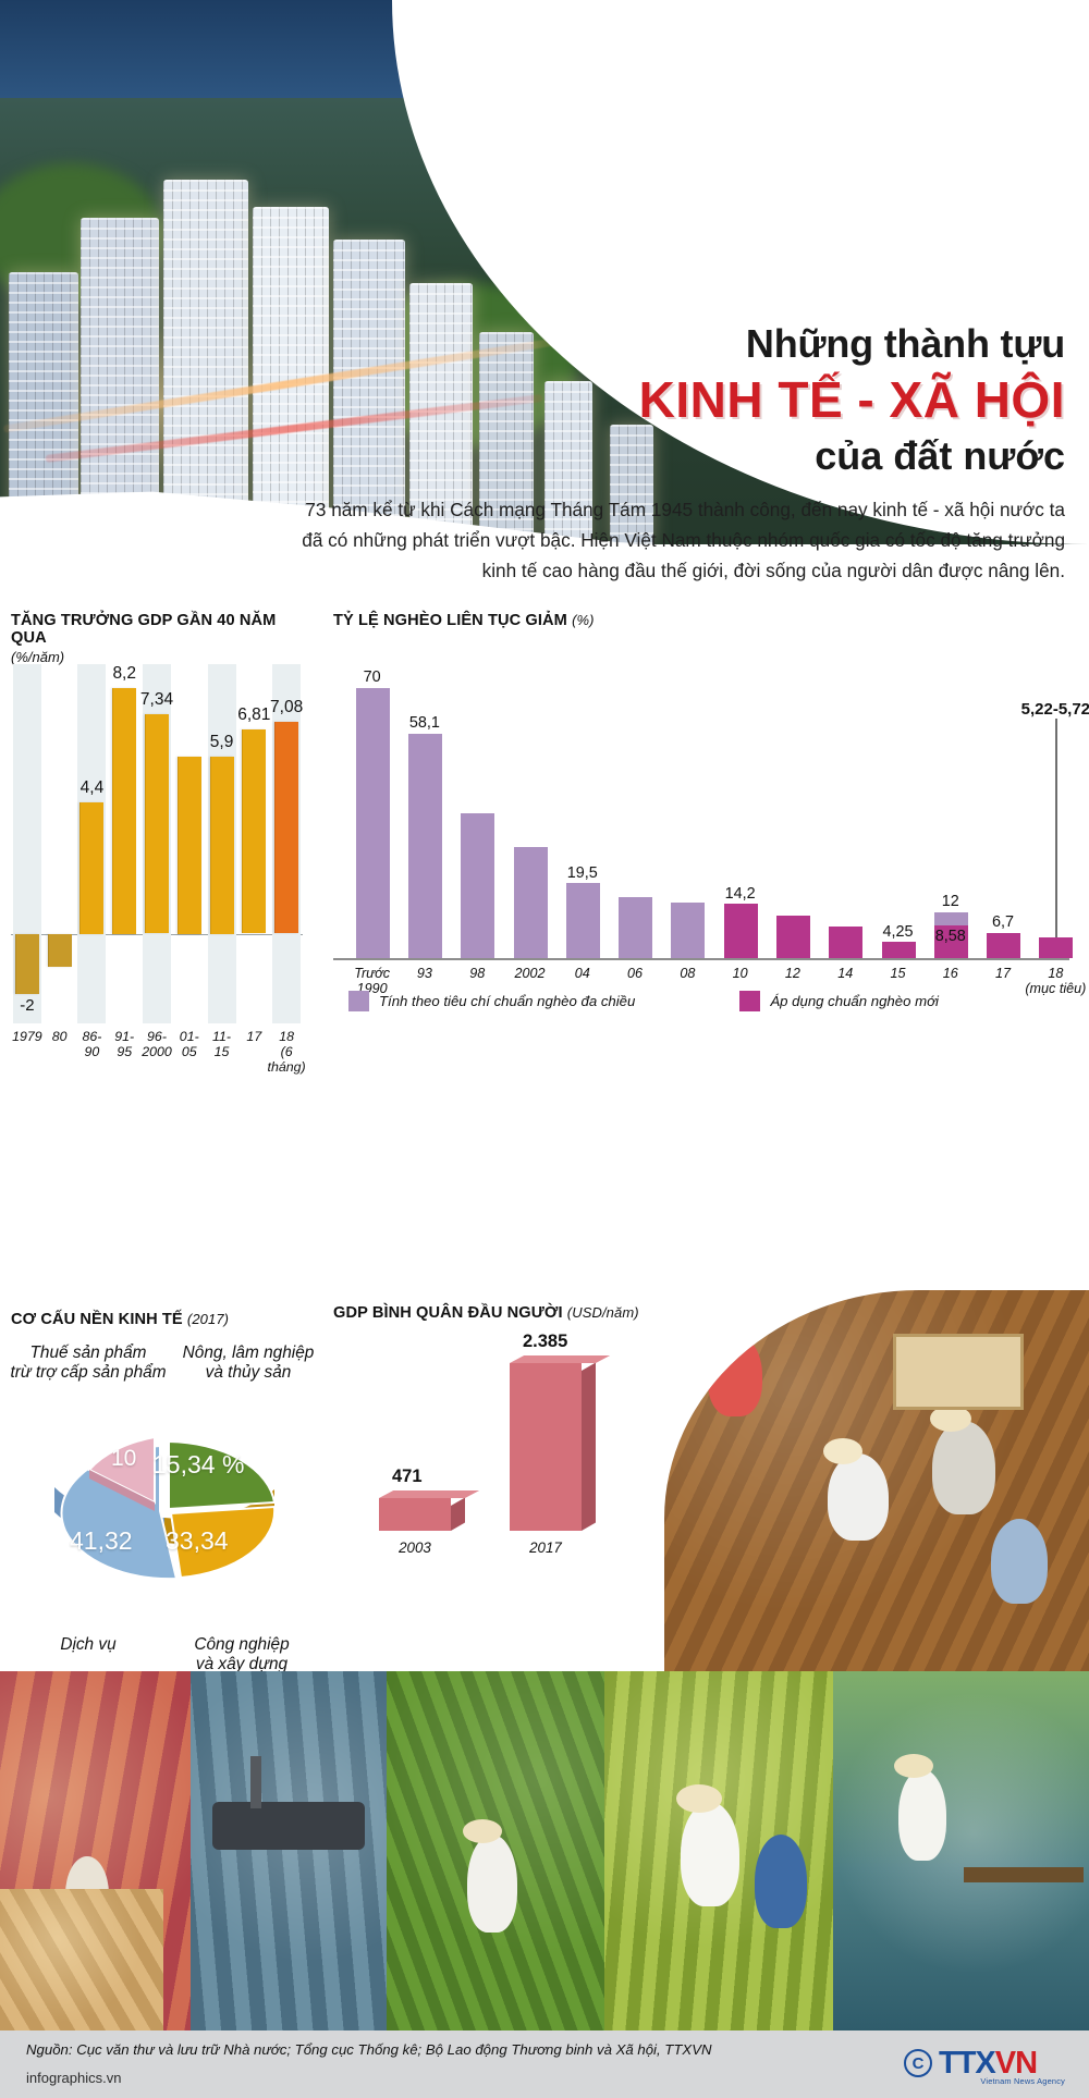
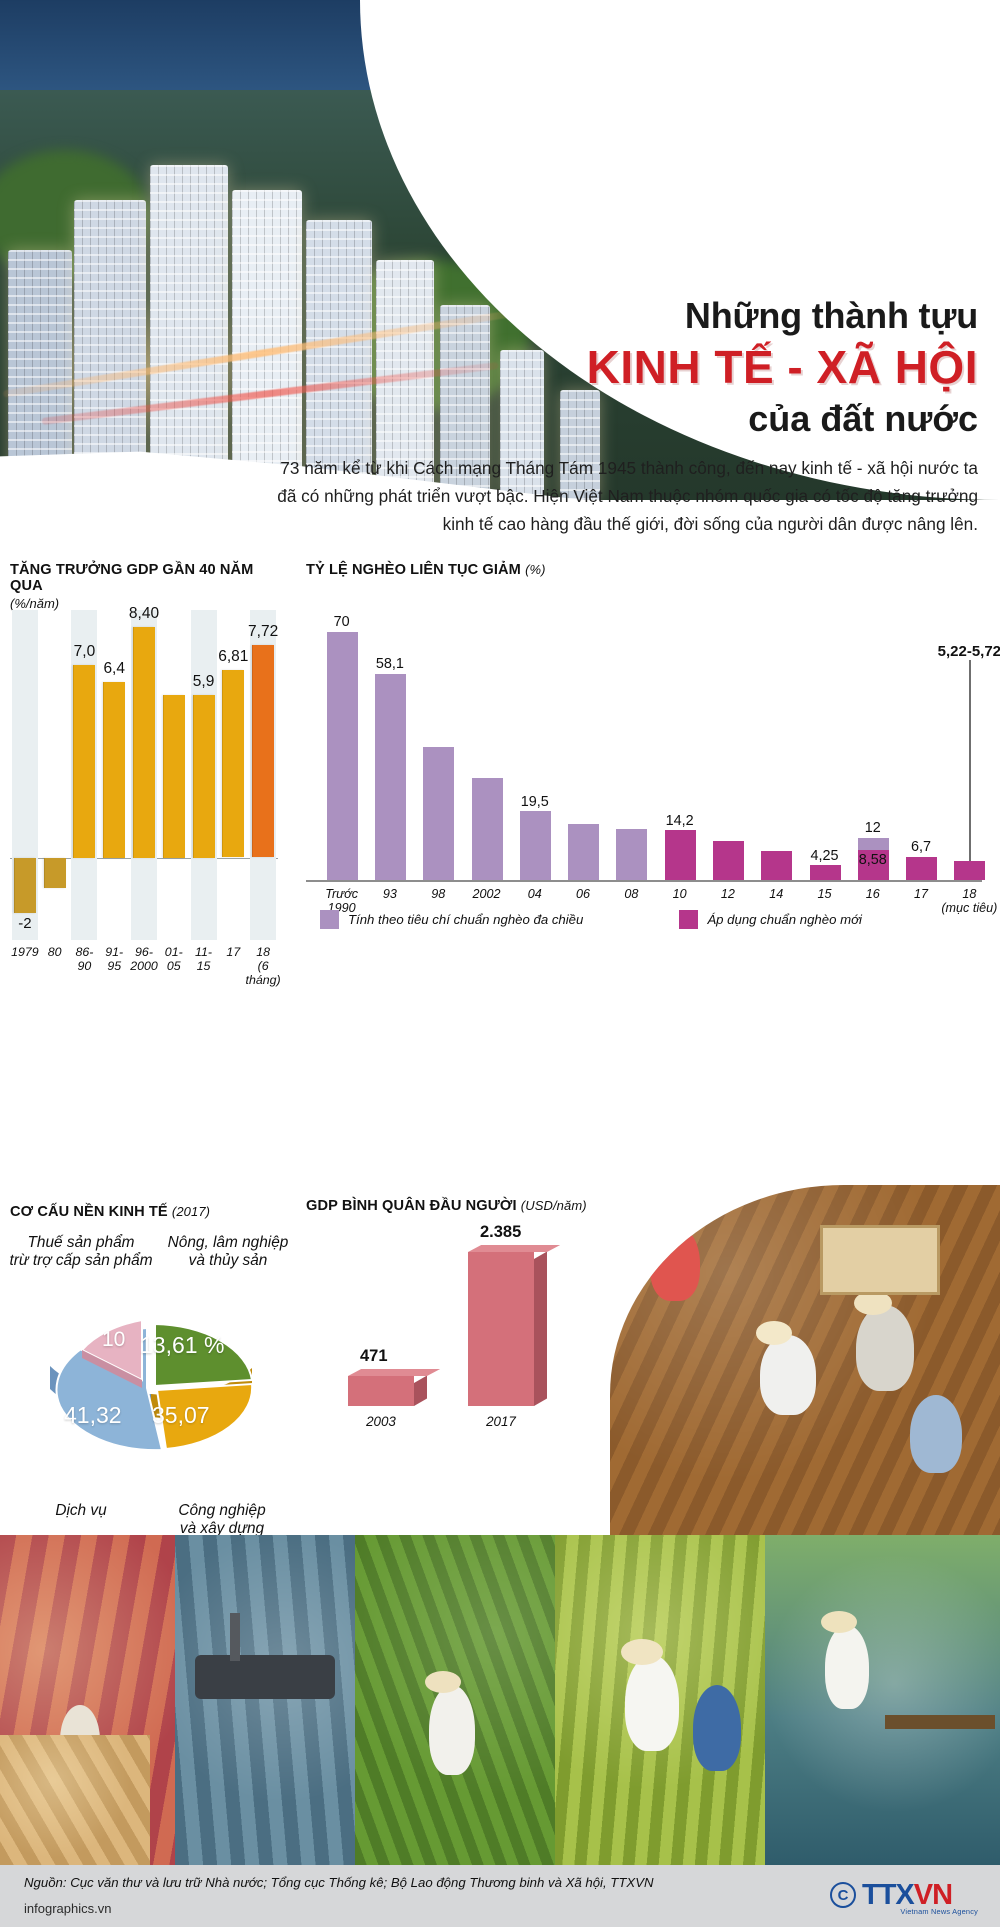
TĂNG TRƯỞNG GDP GẦN 40 NĂM QUA/86- 90: 4,4 -> 7,0
TĂNG TRƯỞNG GDP GẦN 40 NĂM QUA/91- 95: 8,2 -> 6,4
TĂNG TRƯỞNG GDP GẦN 40 NĂM QUA/96- 2000: 7,34 -> 8,40
TĂNG TRƯỞNG GDP GẦN 40 NĂM QUA/18 (6 tháng): 7,08 -> 7,72
CƠ CẤU NỀN KINH TẾ (2017)/Nông, lâm nghiệp và thủy sản: 15,34 -> 13,61
CƠ CẤU NỀN KINH TẾ (2017)/Công nghiệp và xây dựng: 33,34 -> 35,07
